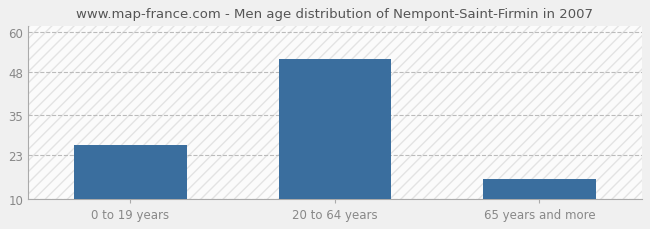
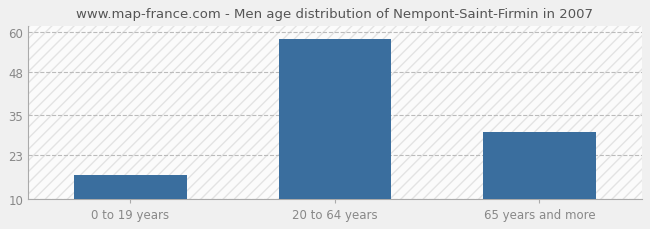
0 to 19 years: 26 -> 17
20 to 64 years: 52 -> 58
65 years and more: 16 -> 30
